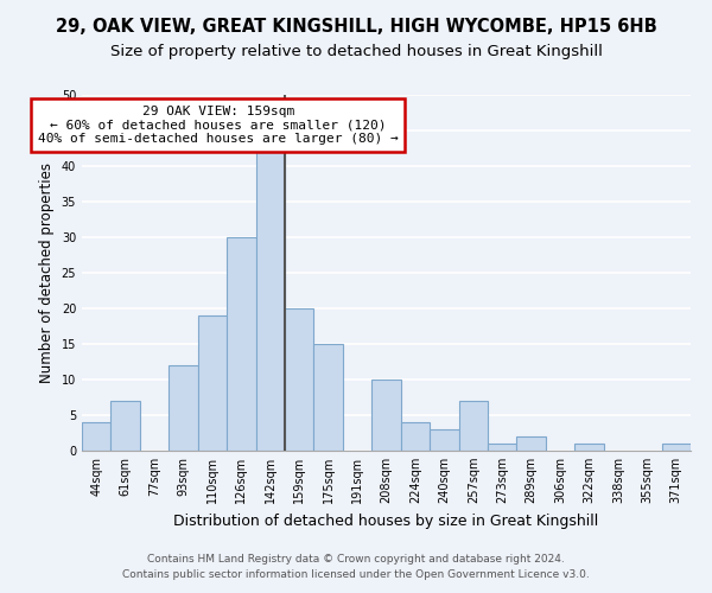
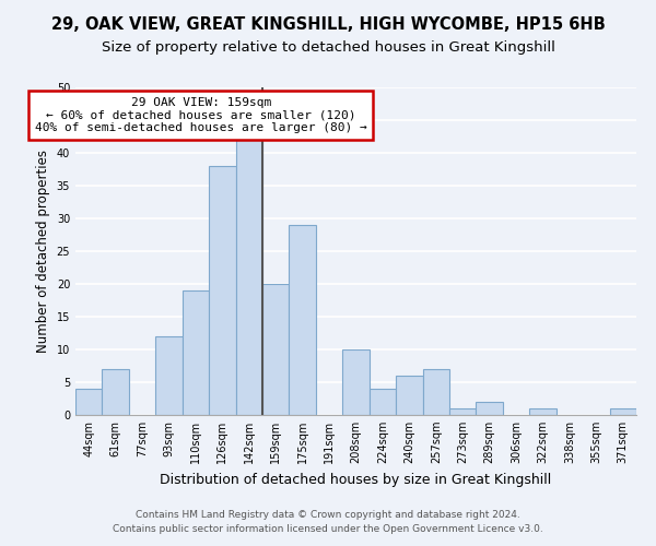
126sqm: 30 -> 38
175sqm: 15 -> 29
240sqm: 3 -> 6
